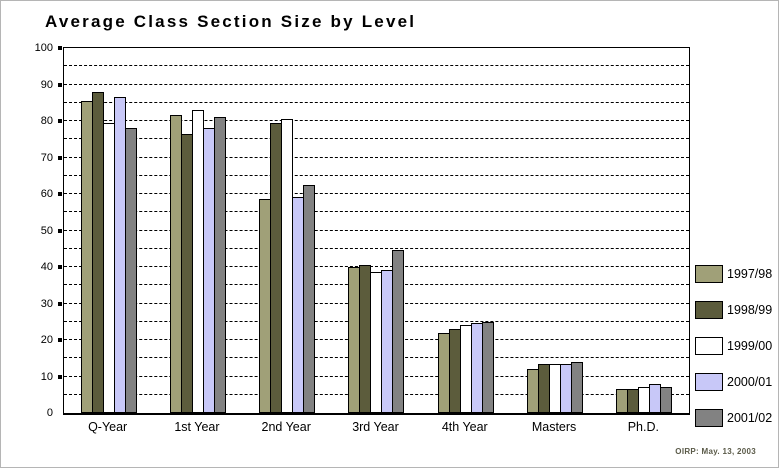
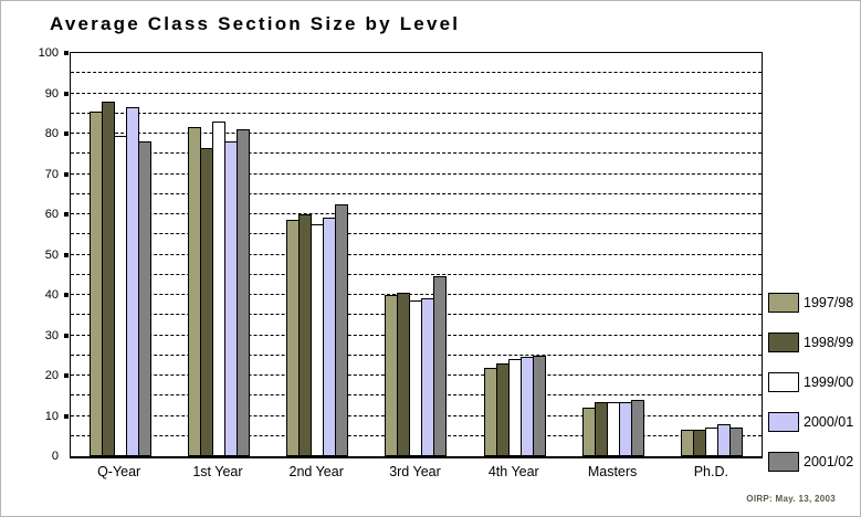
1998/99/2nd Year: 79 -> 60
1999/00/2nd Year: 80 -> 57
